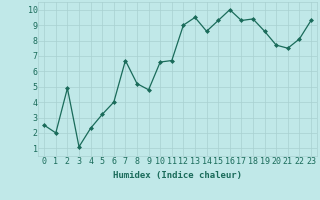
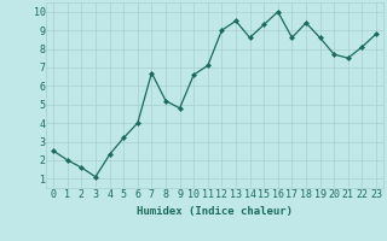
2: 4.9 -> 1.6
11: 6.7 -> 7.1
17: 9.3 -> 8.6
23: 9.3 -> 8.8
